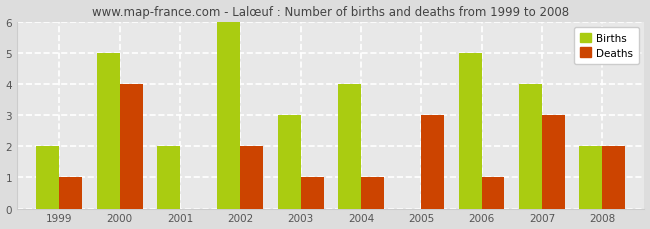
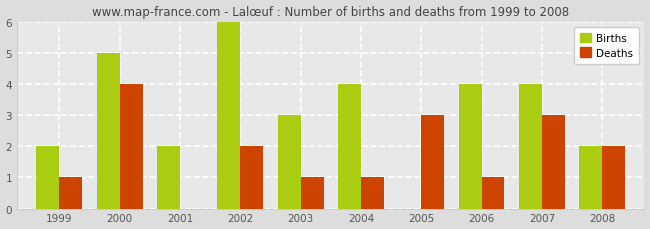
Births/2006: 5 -> 4
